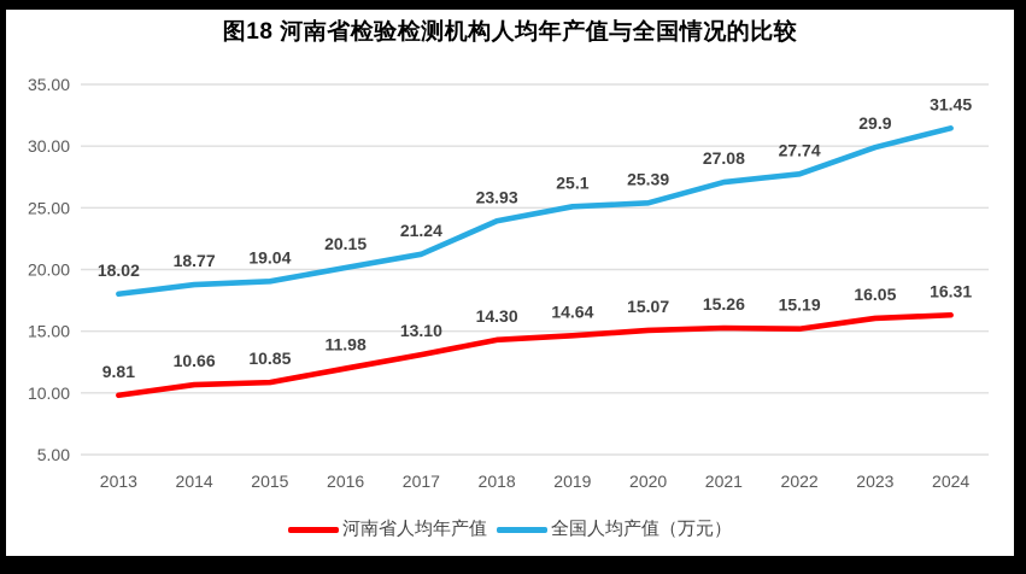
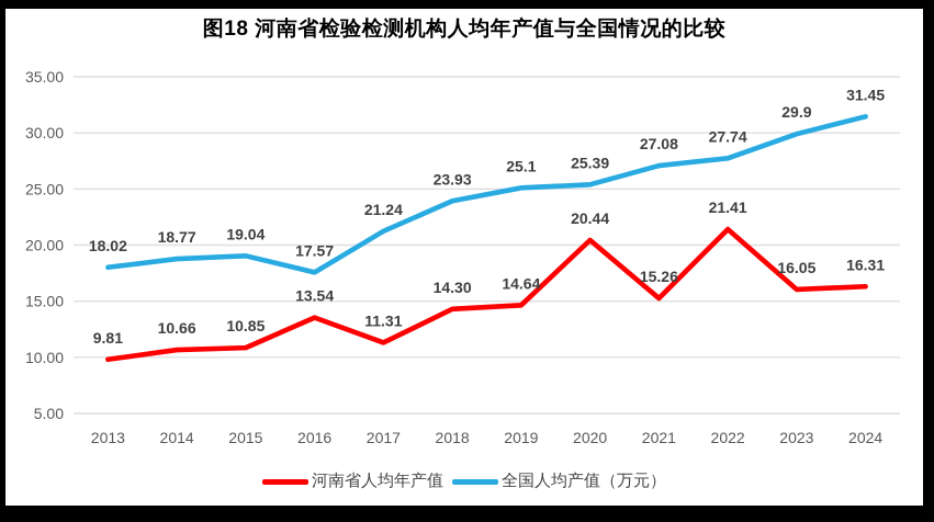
河南省人均年产值/2016: 11.98 -> 13.54
全国人均产值（万元）/2016: 20.15 -> 17.57
河南省人均年产值/2017: 13.10 -> 11.31
河南省人均年产值/2020: 15.07 -> 20.44
河南省人均年产值/2022: 15.19 -> 21.41
